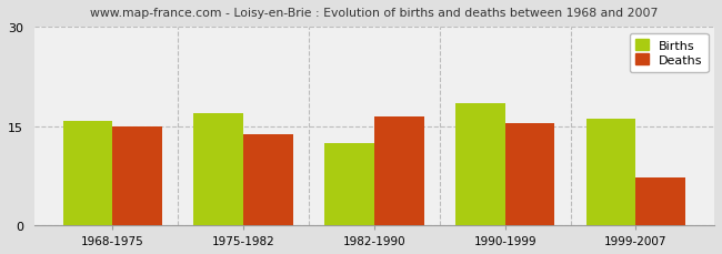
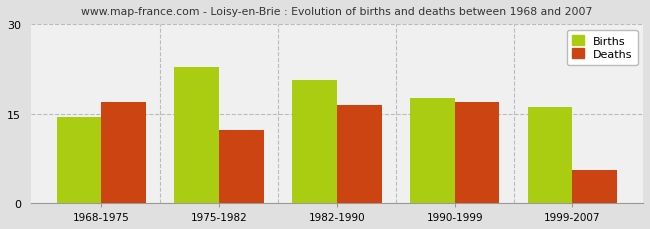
Births/1968-1975: 15.8 -> 14.4
Deaths/1968-1975: 15.0 -> 17.0
Births/1975-1982: 17.0 -> 22.8
Deaths/1975-1982: 13.8 -> 12.2
Births/1982-1990: 12.5 -> 20.6
Births/1990-1999: 18.5 -> 17.6
Deaths/1990-1999: 15.4 -> 17.0
Deaths/1999-2007: 7.2 -> 5.6
